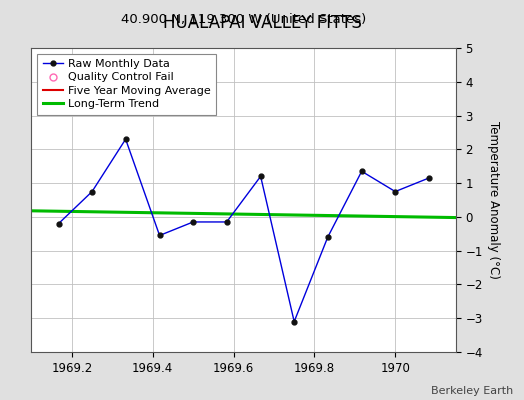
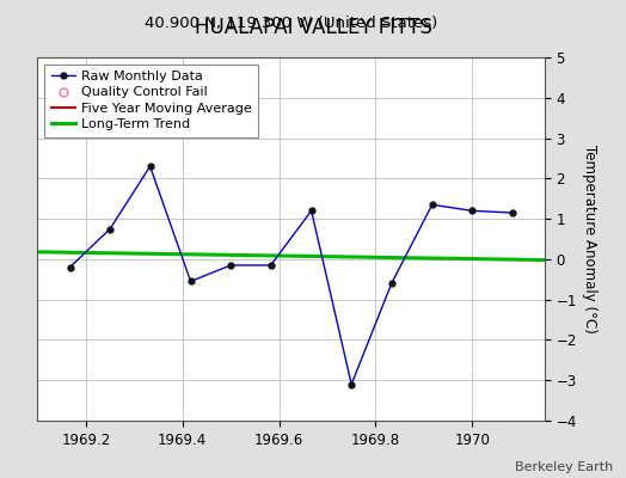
1970: 0.75 -> 1.20
